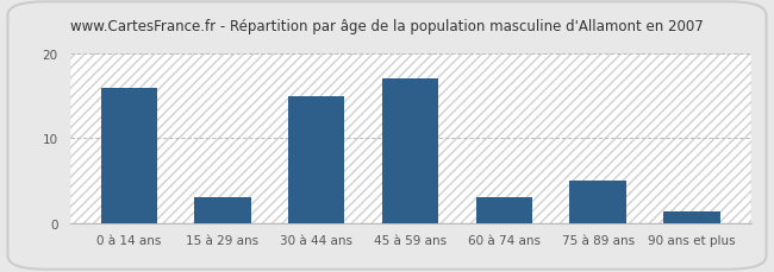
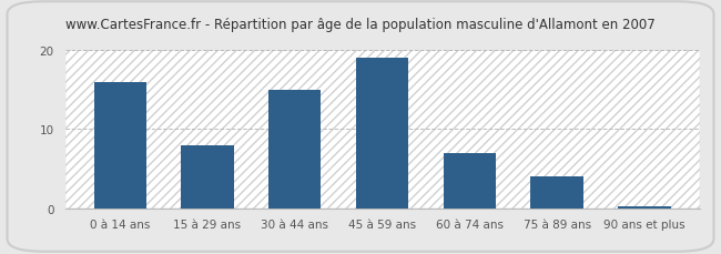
15 à 29 ans: 3.0 -> 8.0
45 à 59 ans: 17.0 -> 19.0
60 à 74 ans: 3.0 -> 7.0
75 à 89 ans: 5.0 -> 4.0
90 ans et plus: 1.4 -> 0.2
